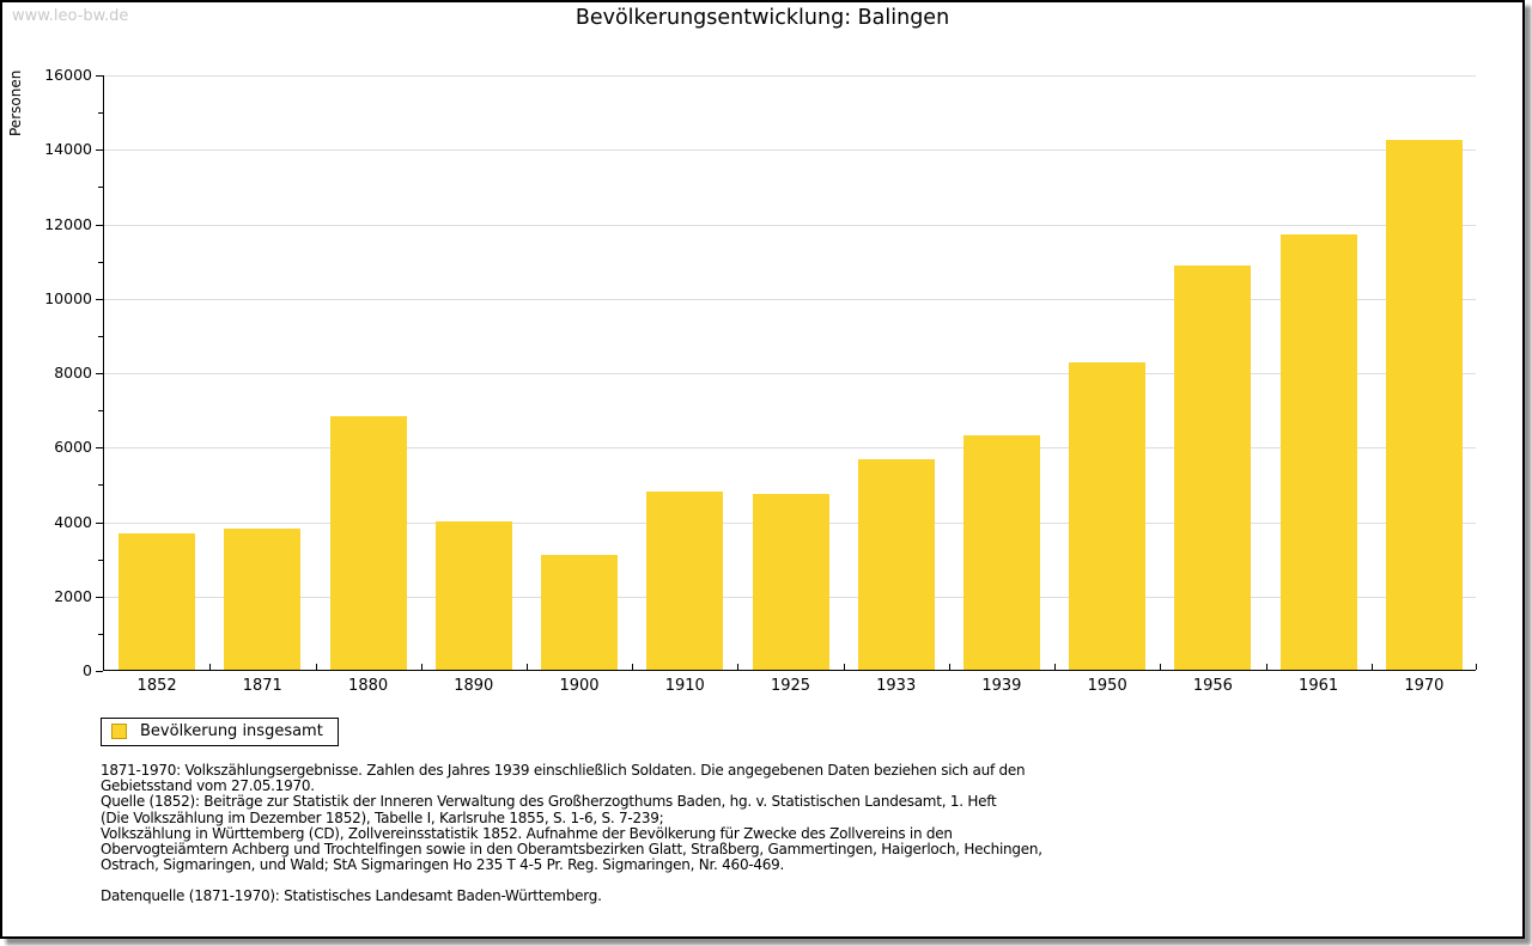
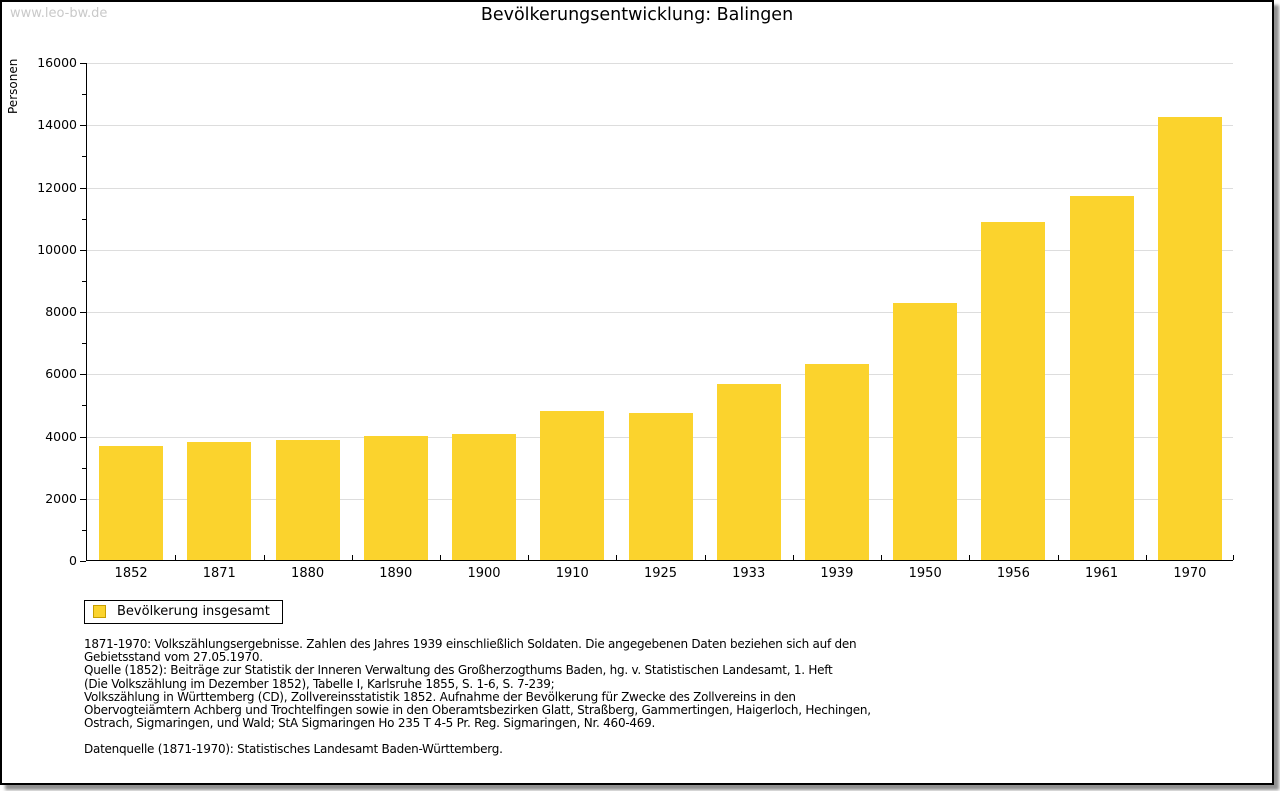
1880: 6800 -> 3900
1900: 3100 -> 4000
